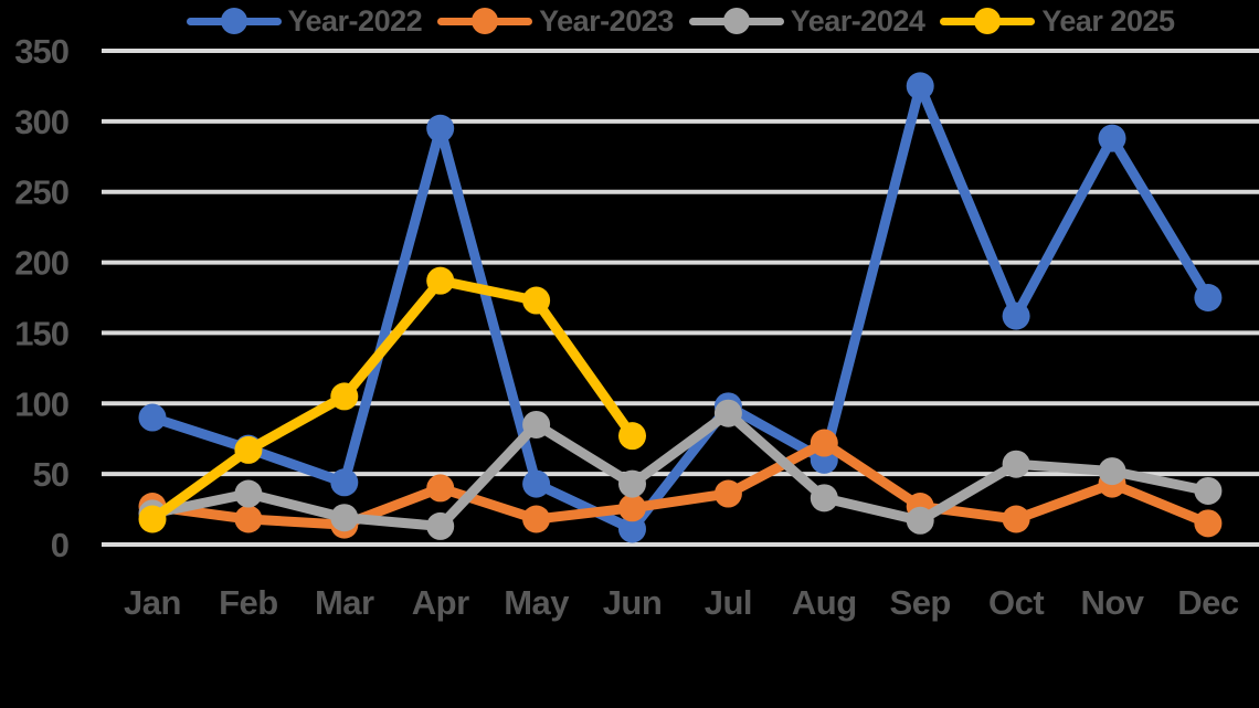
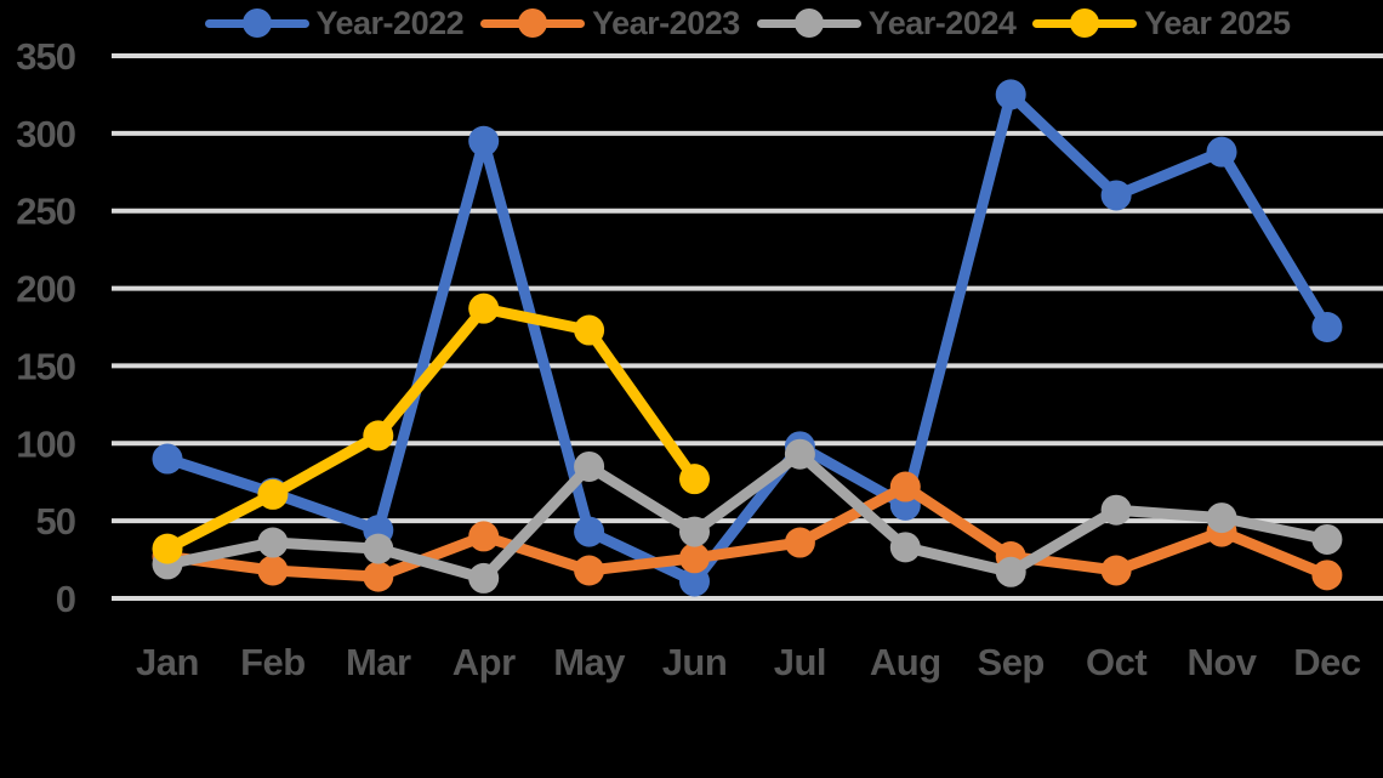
Year 2025/Jan: 18 -> 32
Year-2024/Mar: 19 -> 32
Year-2022/Oct: 162 -> 260
